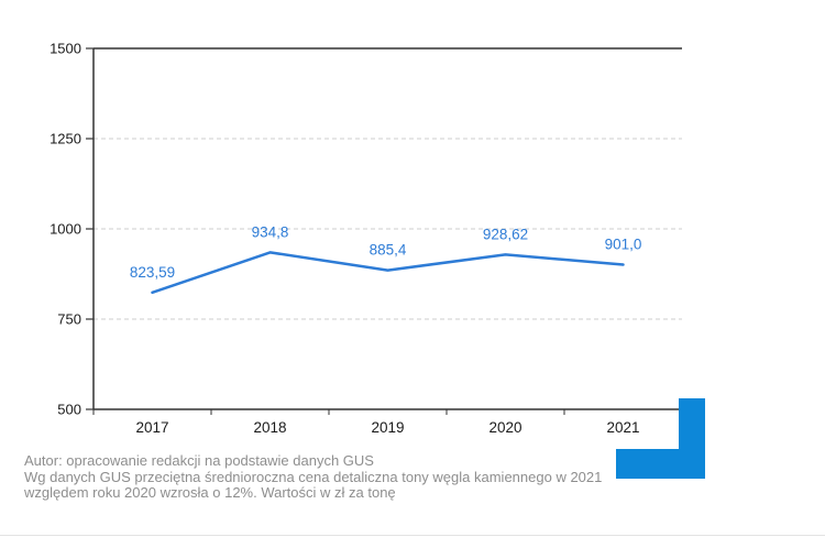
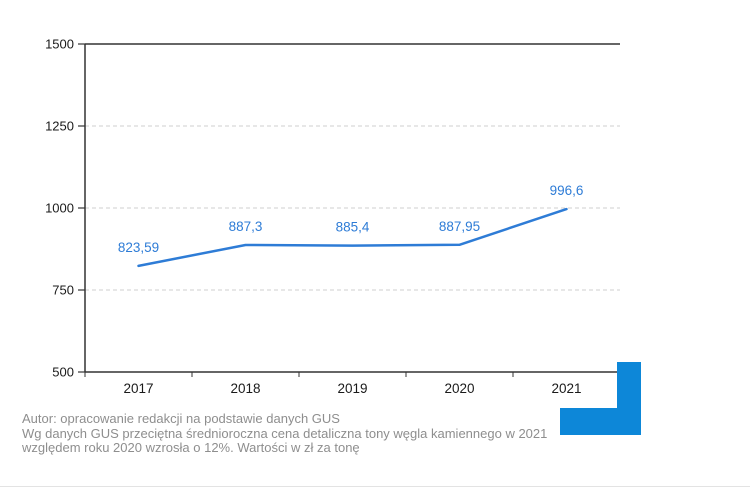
2018: 934,8 -> 887,3
2020: 928,62 -> 887,95
2021: 901,0 -> 996,6
